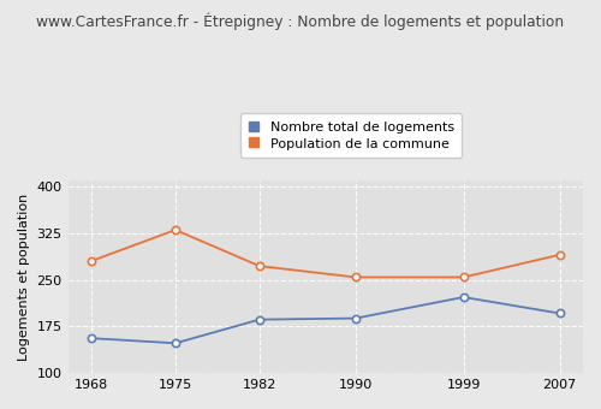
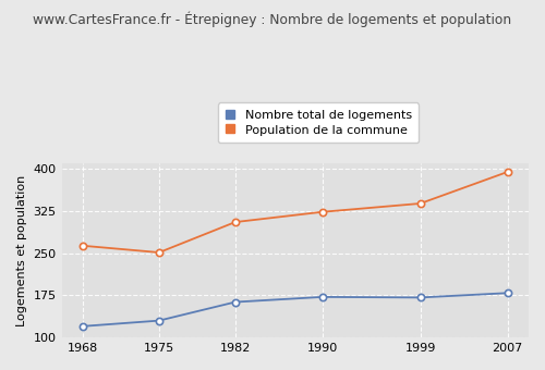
Nombre total de logements/1968: 156 -> 120
Population de la commune/1968: 280 -> 263
Nombre total de logements/1975: 148 -> 130
Population de la commune/1975: 330 -> 251
Nombre total de logements/1982: 186 -> 163
Population de la commune/1982: 272 -> 305
Nombre total de logements/1990: 188 -> 172
Population de la commune/1990: 254 -> 323
Nombre total de logements/1999: 222 -> 171
Population de la commune/1999: 254 -> 338
Nombre total de logements/2007: 196 -> 179
Population de la commune/2007: 290 -> 394
